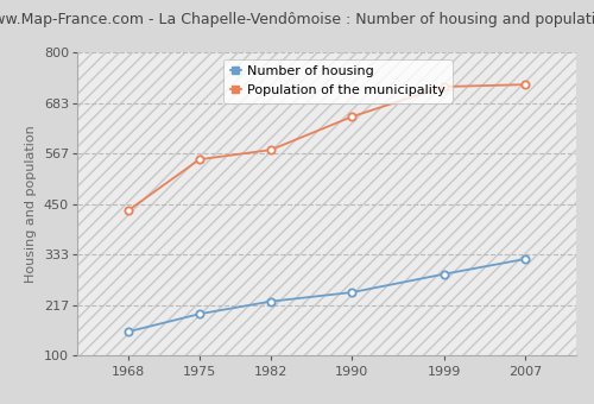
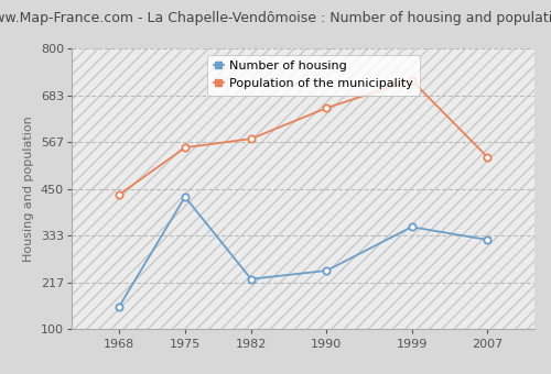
Number of housing/1975: 196 -> 430
Number of housing/1999: 288 -> 355
Population of the municipality/2007: 726 -> 530
